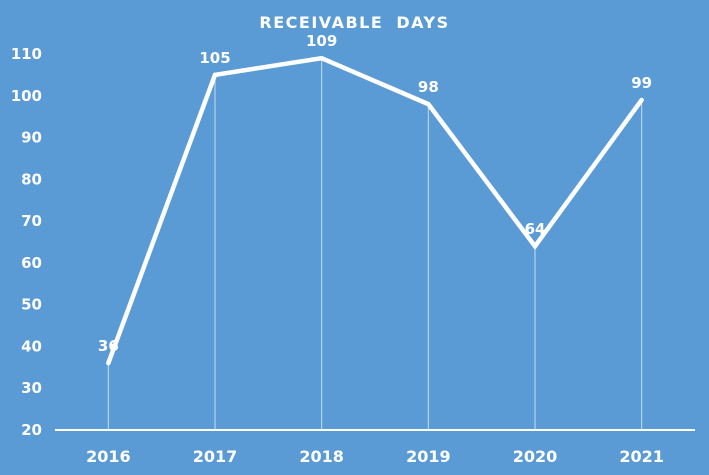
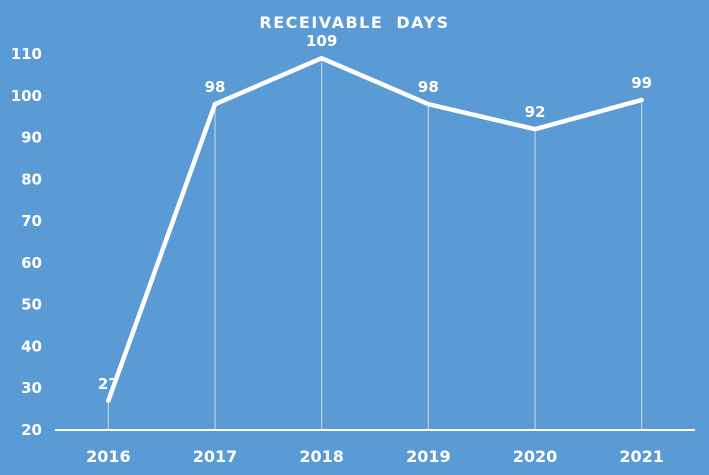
2016: 36 -> 27
2017: 105 -> 98
2020: 64 -> 92
